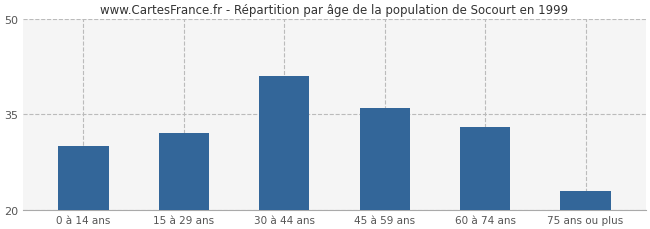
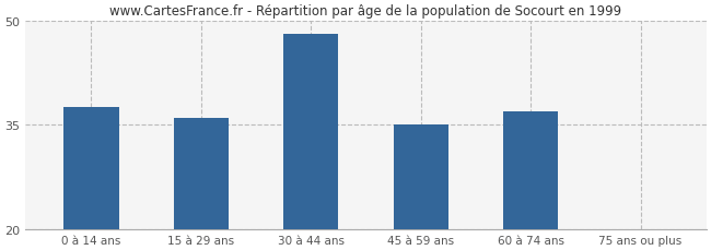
0 à 14 ans: 30.0 -> 37.5
15 à 29 ans: 32.0 -> 36.0
30 à 44 ans: 41.0 -> 48.0
45 à 59 ans: 36.0 -> 35.0
60 à 74 ans: 33.0 -> 37.0
75 ans ou plus: 23.0 -> 20.0
